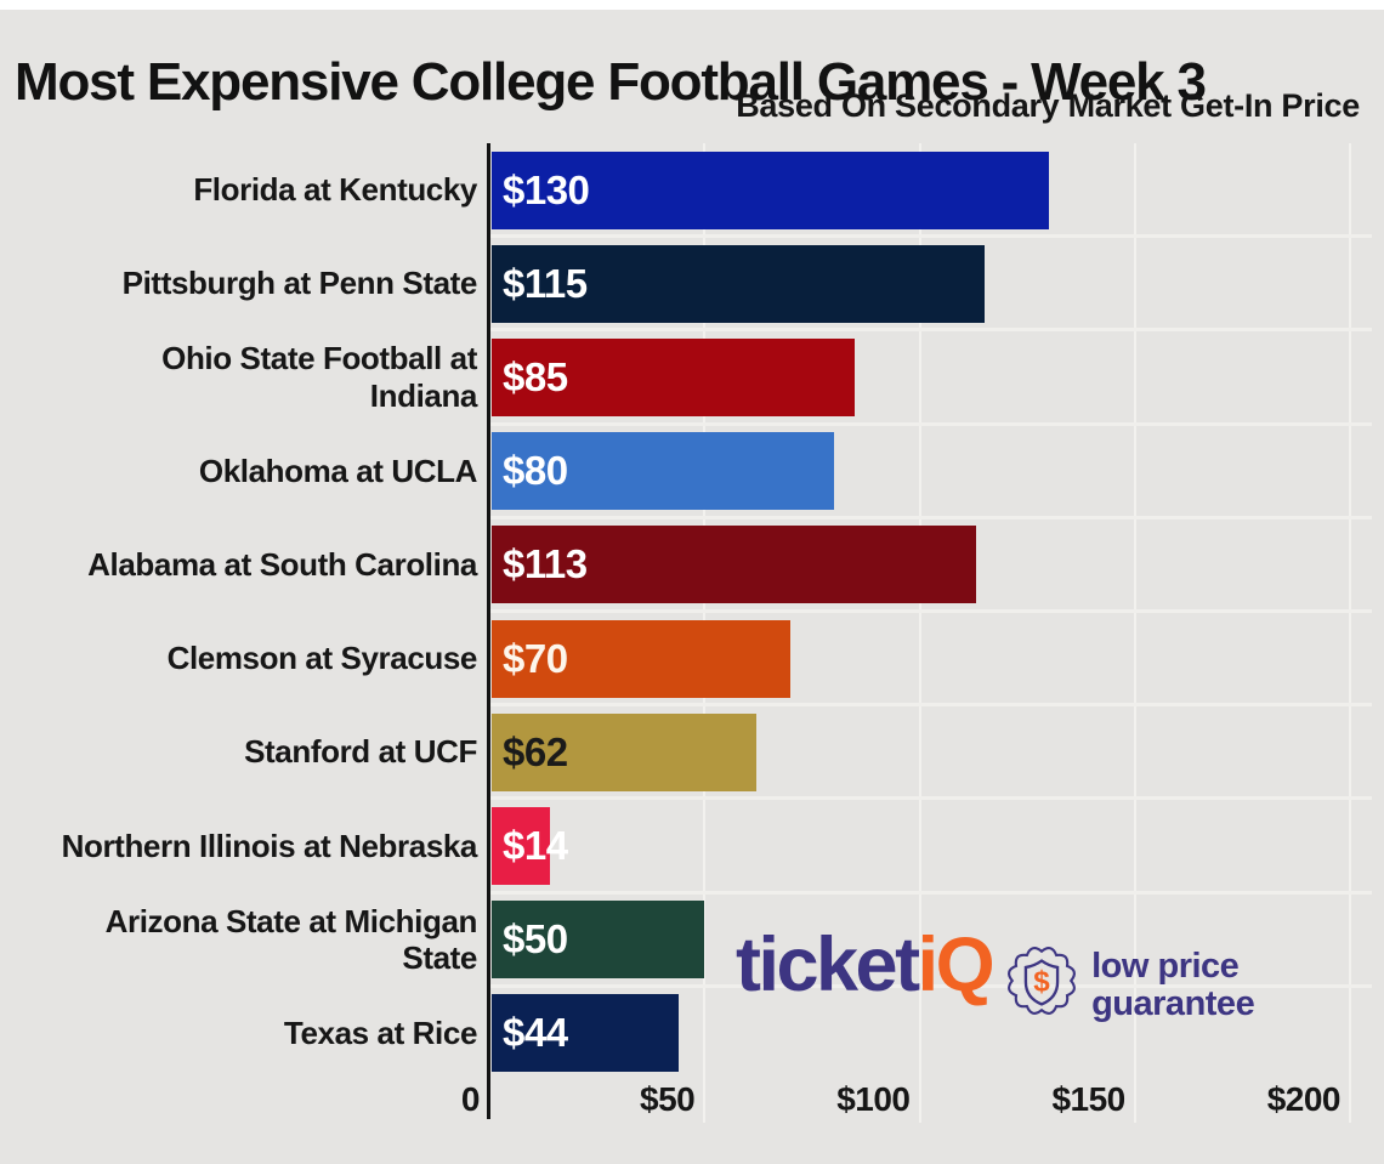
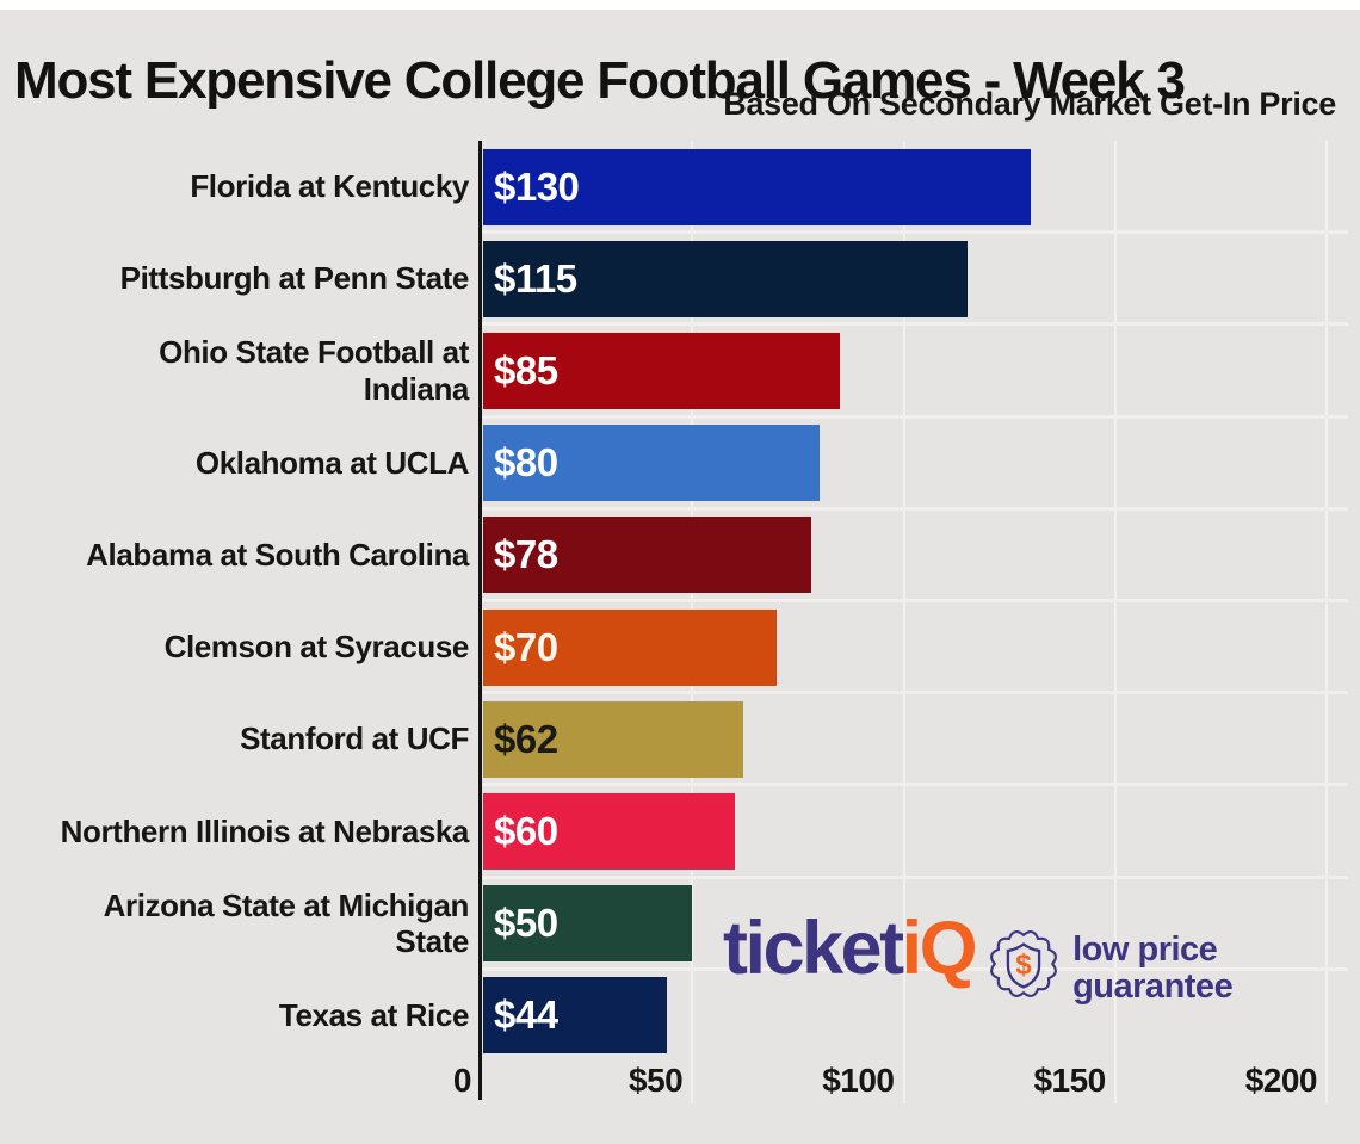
Alabama at South Carolina: $113 -> $78
Northern Illinois at Nebraska: $14 -> $60
